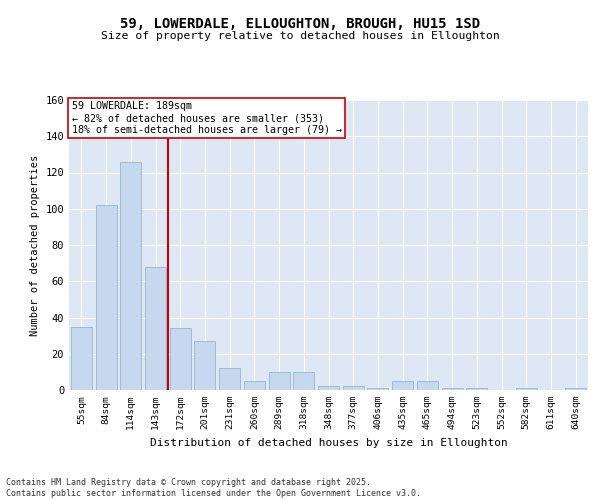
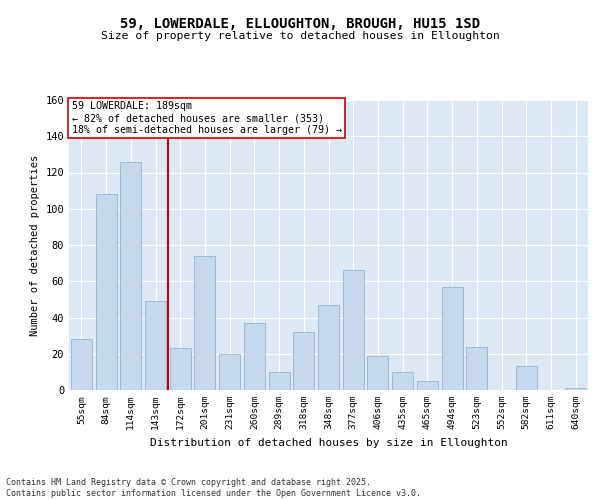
55sqm: 35 -> 28
84sqm: 102 -> 108
143sqm: 68 -> 49
172sqm: 34 -> 23
201sqm: 27 -> 74
231sqm: 12 -> 20
260sqm: 5 -> 37
318sqm: 10 -> 32
348sqm: 2 -> 47
377sqm: 2 -> 66
406sqm: 1 -> 19
435sqm: 5 -> 10
494sqm: 1 -> 57
523sqm: 1 -> 24
582sqm: 1 -> 13
